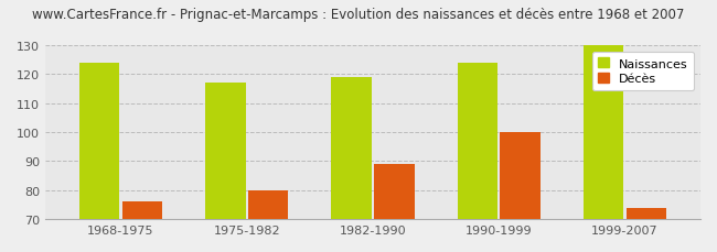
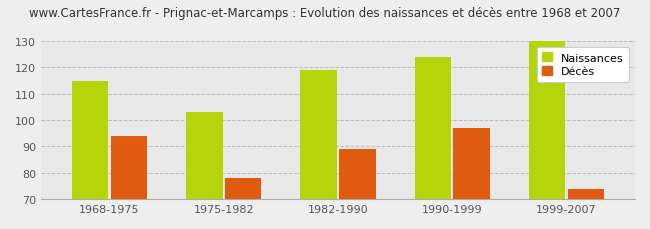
Naissances/1968-1975: 124 -> 115
Décès/1968-1975: 76 -> 94
Naissances/1975-1982: 117 -> 103
Décès/1975-1982: 80 -> 78
Décès/1990-1999: 100 -> 97
